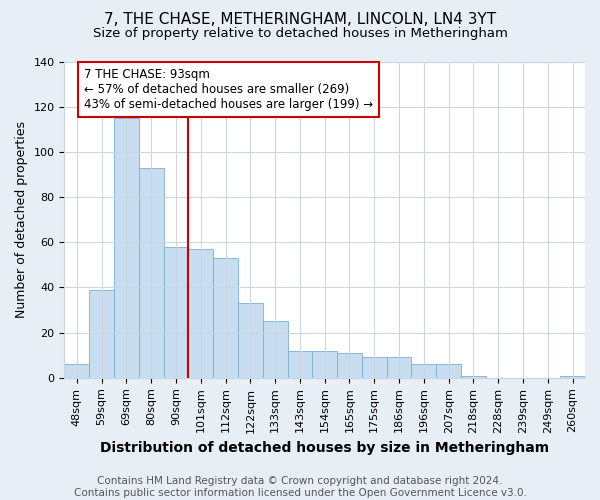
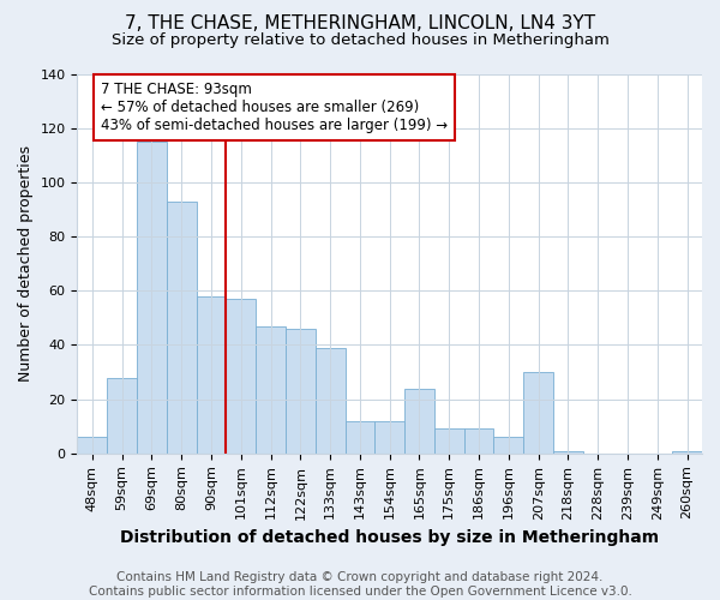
59sqm: 39 -> 28
112sqm: 53 -> 47
122sqm: 33 -> 46
133sqm: 25 -> 39
165sqm: 11 -> 24
207sqm: 6 -> 30
